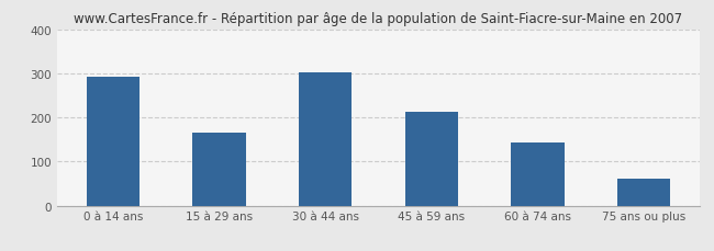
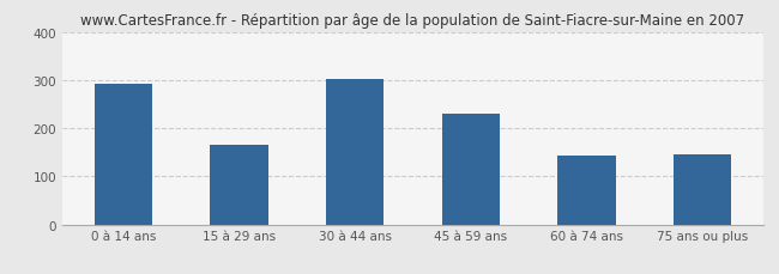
45 à 59 ans: 212 -> 230
75 ans ou plus: 61 -> 145
